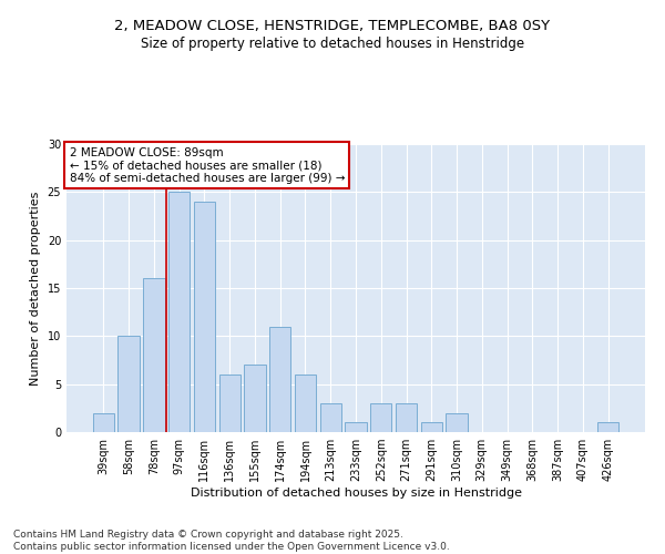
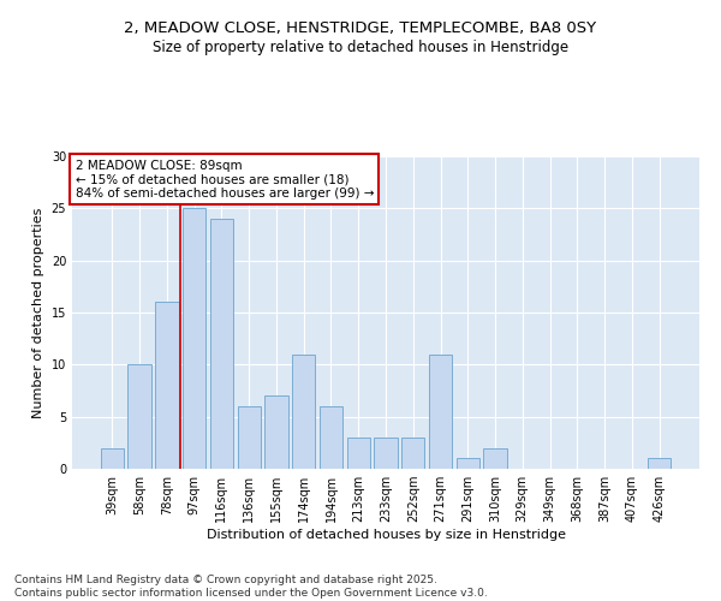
233sqm: 1 -> 3
271sqm: 3 -> 11
